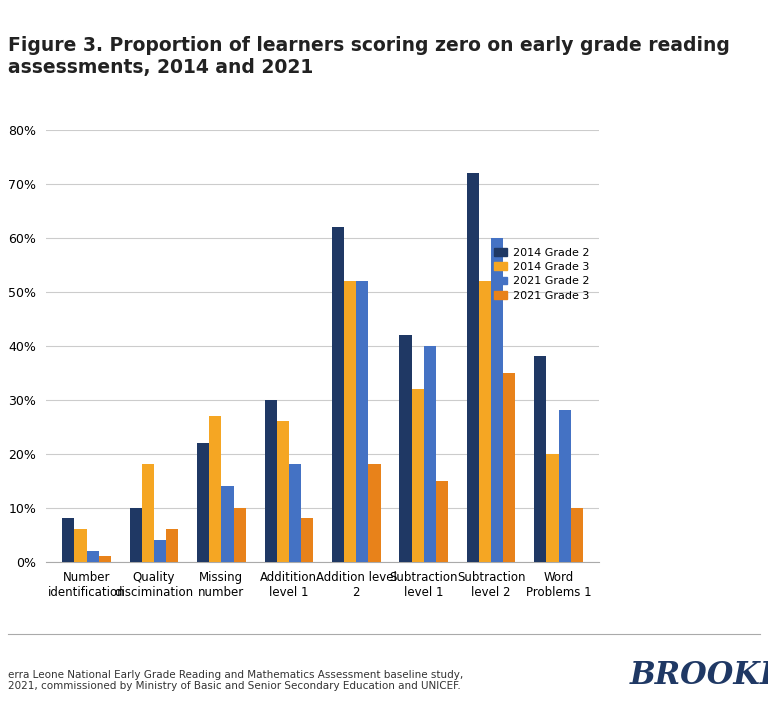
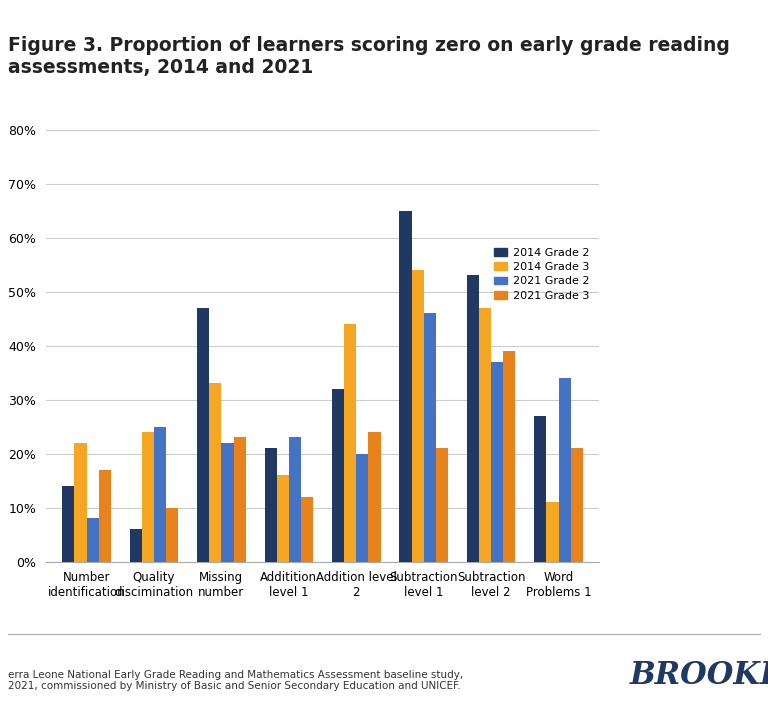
2014 Grade 2/Number identification: 8% -> 14%
2014 Grade 3/Number identification: 6% -> 22%
2021 Grade 2/Number identification: 2% -> 8%
2021 Grade 3/Number identification: 1% -> 17%
2014 Grade 2/Quality discimination: 10% -> 6%
2014 Grade 3/Quality discimination: 18% -> 24%
2021 Grade 2/Quality discimination: 4% -> 25%
2021 Grade 3/Quality discimination: 6% -> 10%
2014 Grade 2/Missing number: 22% -> 47%
2014 Grade 3/Missing number: 27% -> 33%
2021 Grade 2/Missing number: 14% -> 22%
2021 Grade 3/Missing number: 10% -> 23%
2014 Grade 2/Additition level 1: 30% -> 21%
2014 Grade 3/Additition level 1: 26% -> 16%
2021 Grade 2/Additition level 1: 18% -> 23%
2021 Grade 3/Additition level 1: 8% -> 12%
2014 Grade 2/Addition level 2: 62% -> 32%
2014 Grade 3/Addition level 2: 52% -> 44%
2021 Grade 2/Addition level 2: 52% -> 20%
2021 Grade 3/Addition level 2: 18% -> 24%
2014 Grade 2/Subtraction level 1: 42% -> 65%
2014 Grade 3/Subtraction level 1: 32% -> 54%
2021 Grade 2/Subtraction level 1: 40% -> 46%
2021 Grade 3/Subtraction level 1: 15% -> 21%
2014 Grade 2/Subtraction level 2: 72% -> 53%
2014 Grade 3/Subtraction level 2: 52% -> 47%
2021 Grade 2/Subtraction level 2: 60% -> 37%
2021 Grade 3/Subtraction level 2: 35% -> 39%
2014 Grade 2/Word Problems 1: 38% -> 27%
2014 Grade 3/Word Problems 1: 20% -> 11%
2021 Grade 2/Word Problems 1: 28% -> 34%
2021 Grade 3/Word Problems 1: 10% -> 21%
